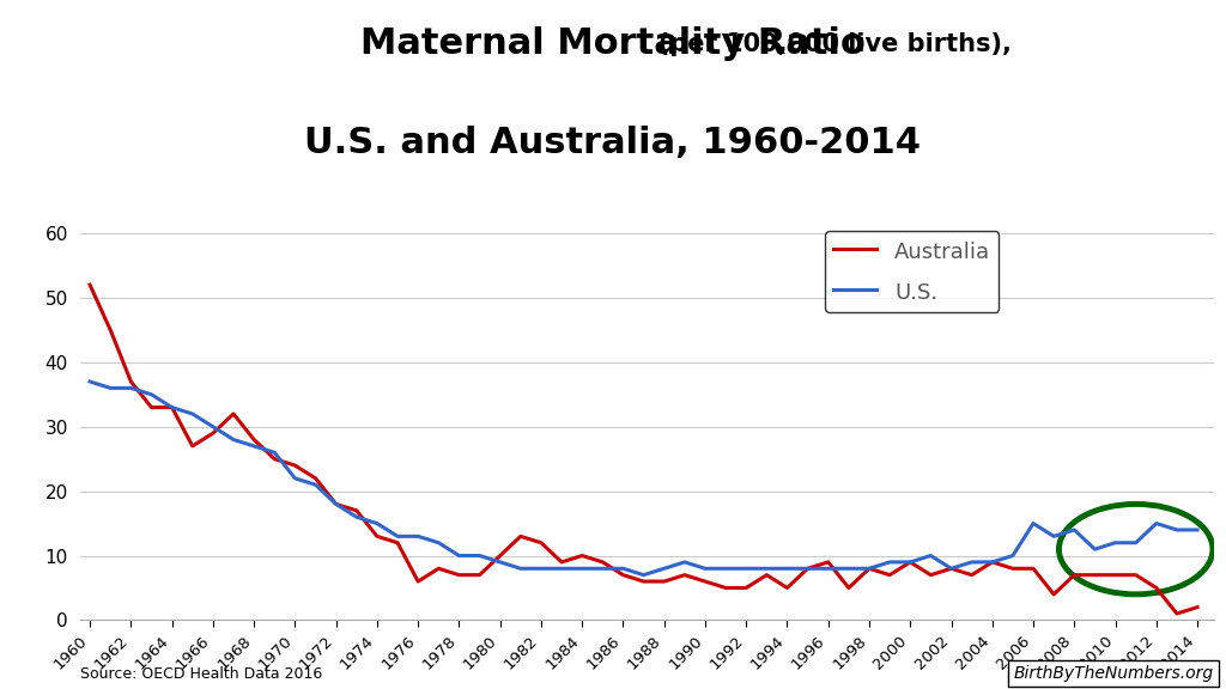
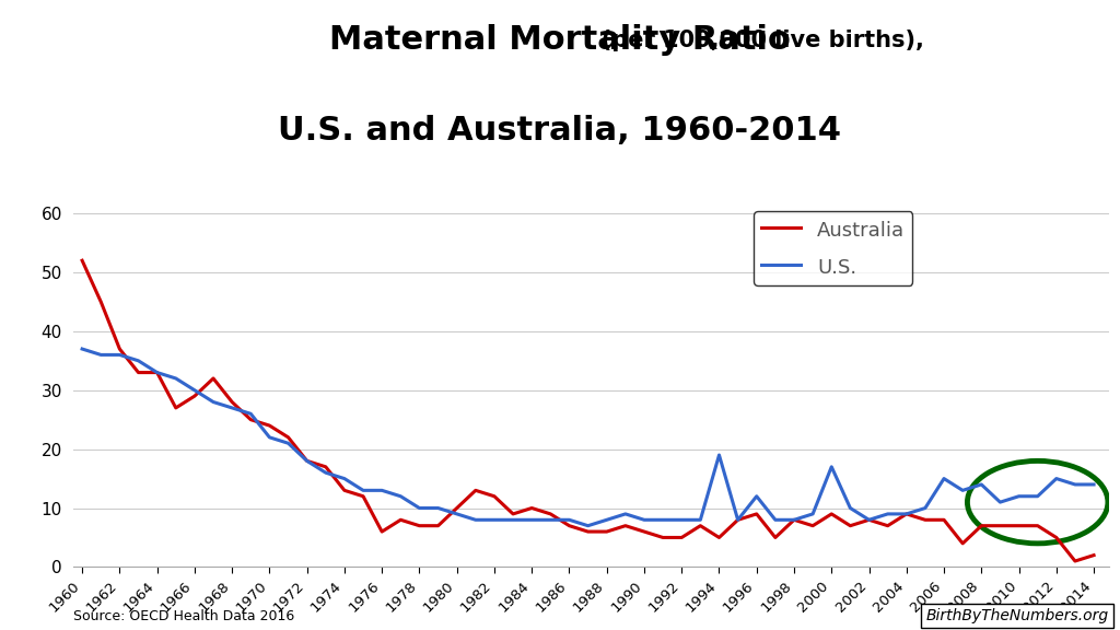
U.S./1994: 8 -> 19
U.S./1996: 8 -> 12
U.S./2000: 9 -> 17
